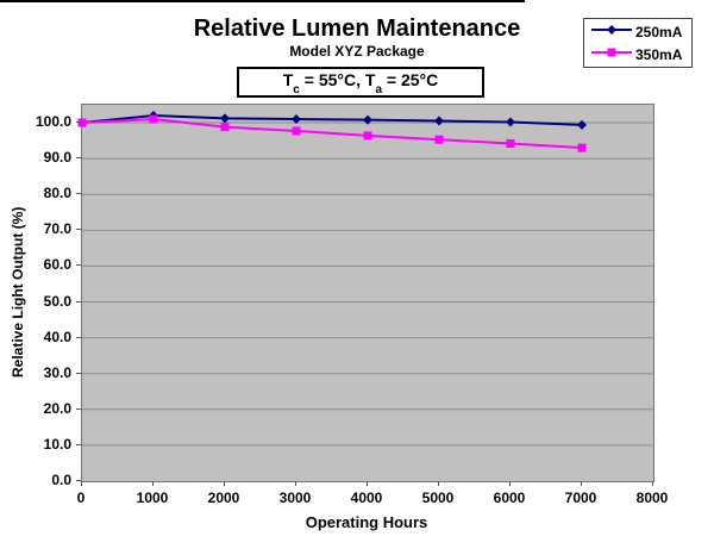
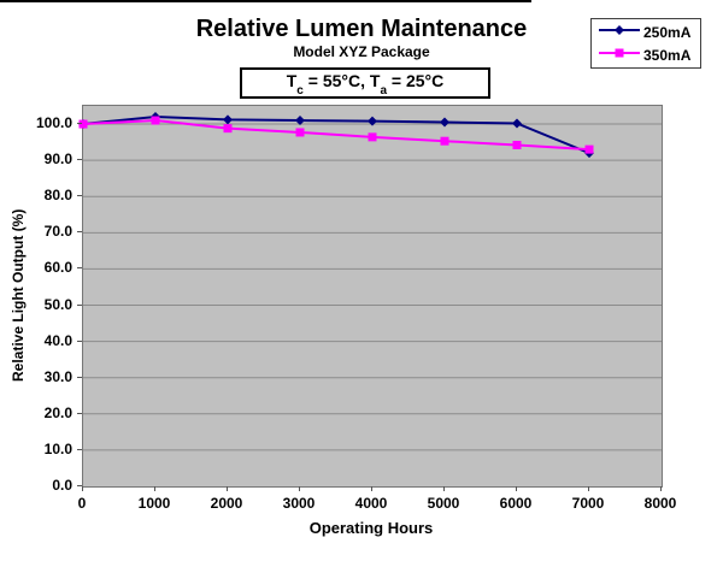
250mA/7000: 99 -> 92
